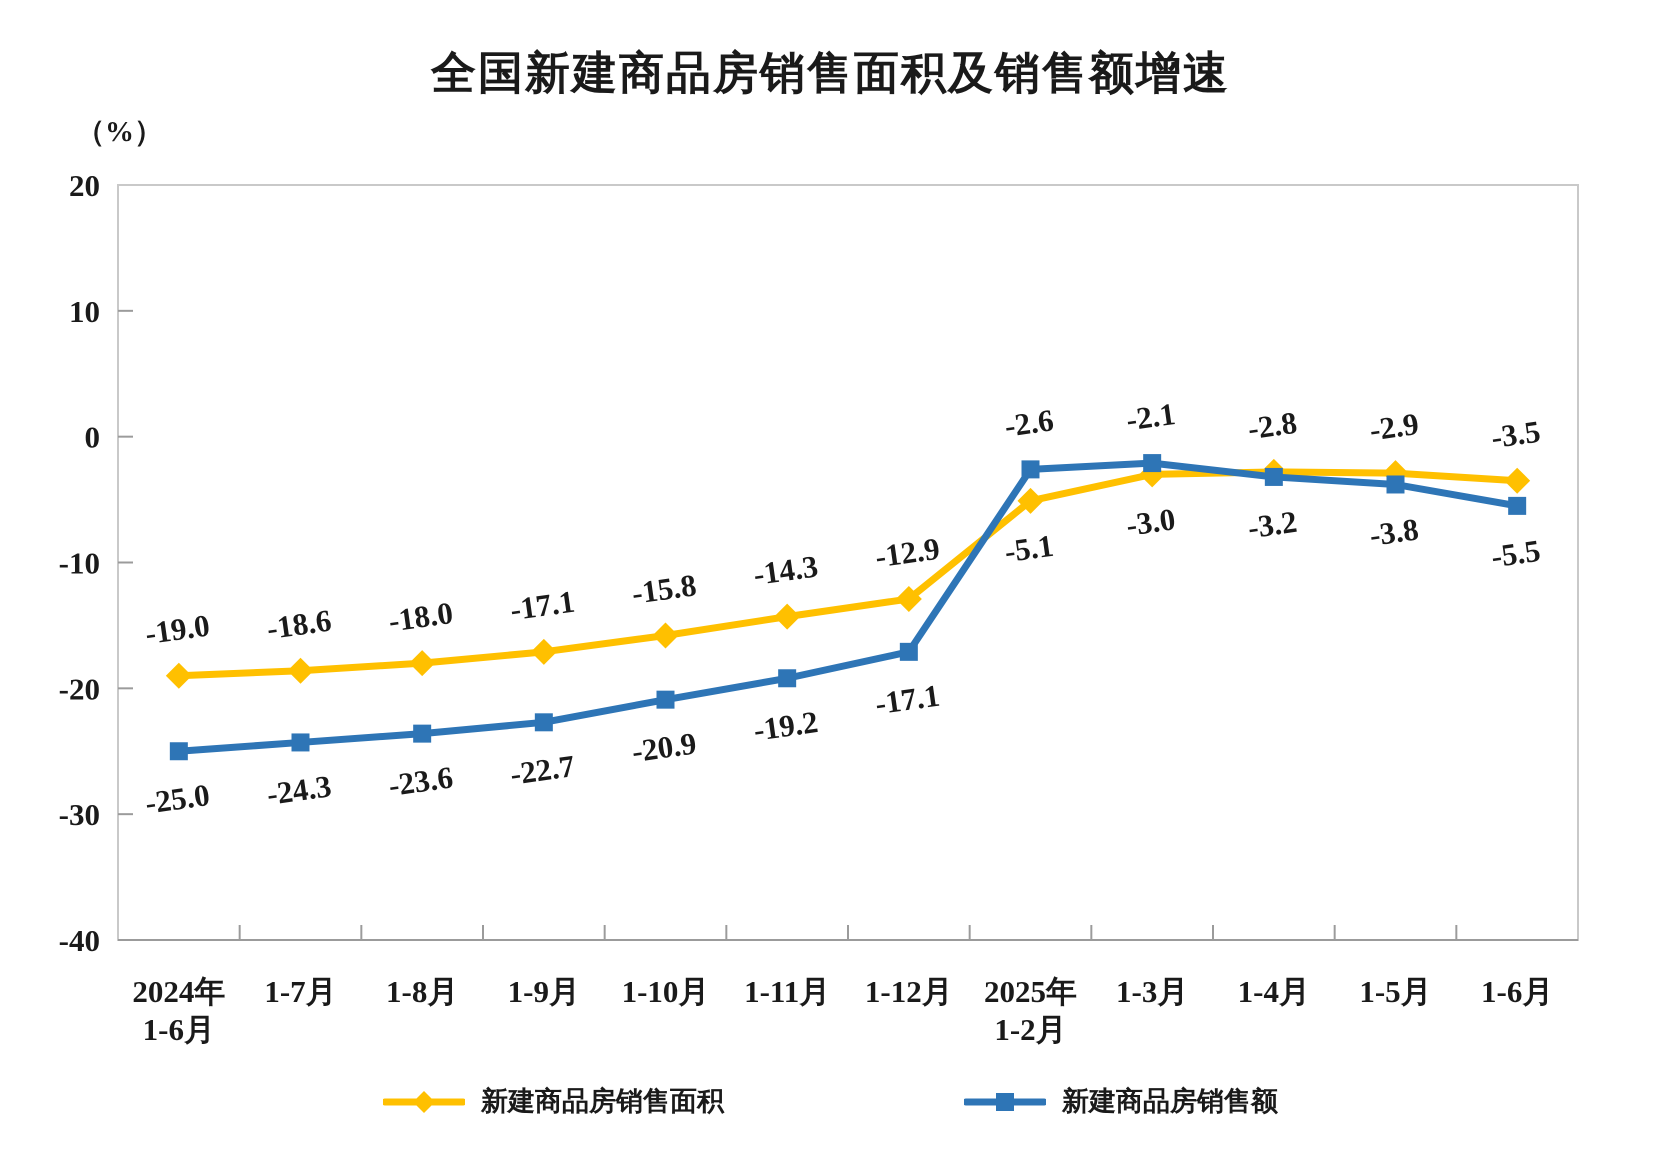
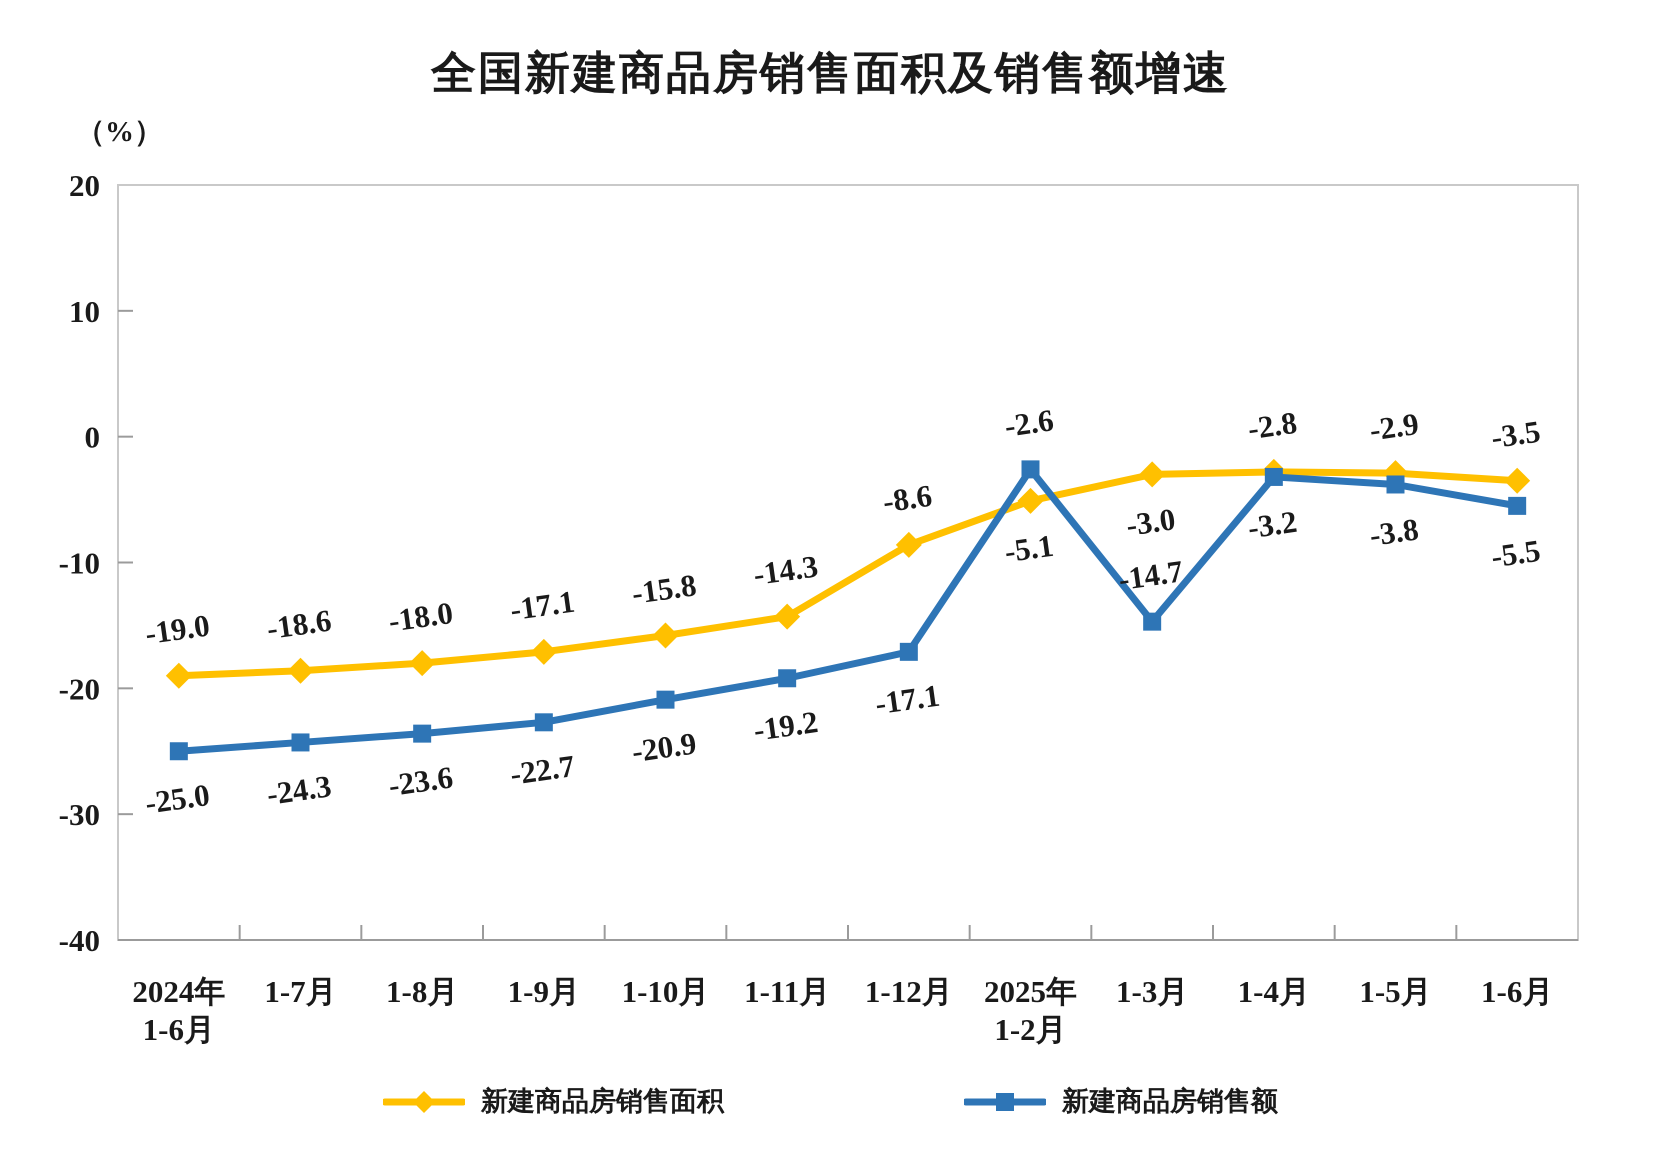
新建商品房销售面积/1-12月: -12.9 -> -8.6
新建商品房销售额/1-3月: -2.1 -> -14.7
